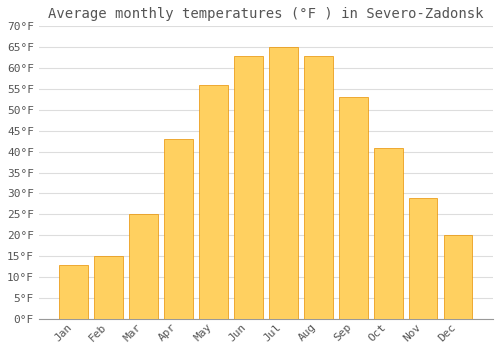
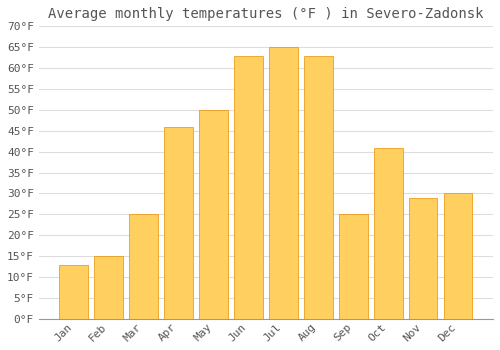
Apr: 43°F -> 46°F
May: 56°F -> 50°F
Sep: 53°F -> 25°F
Dec: 20°F -> 30°F
